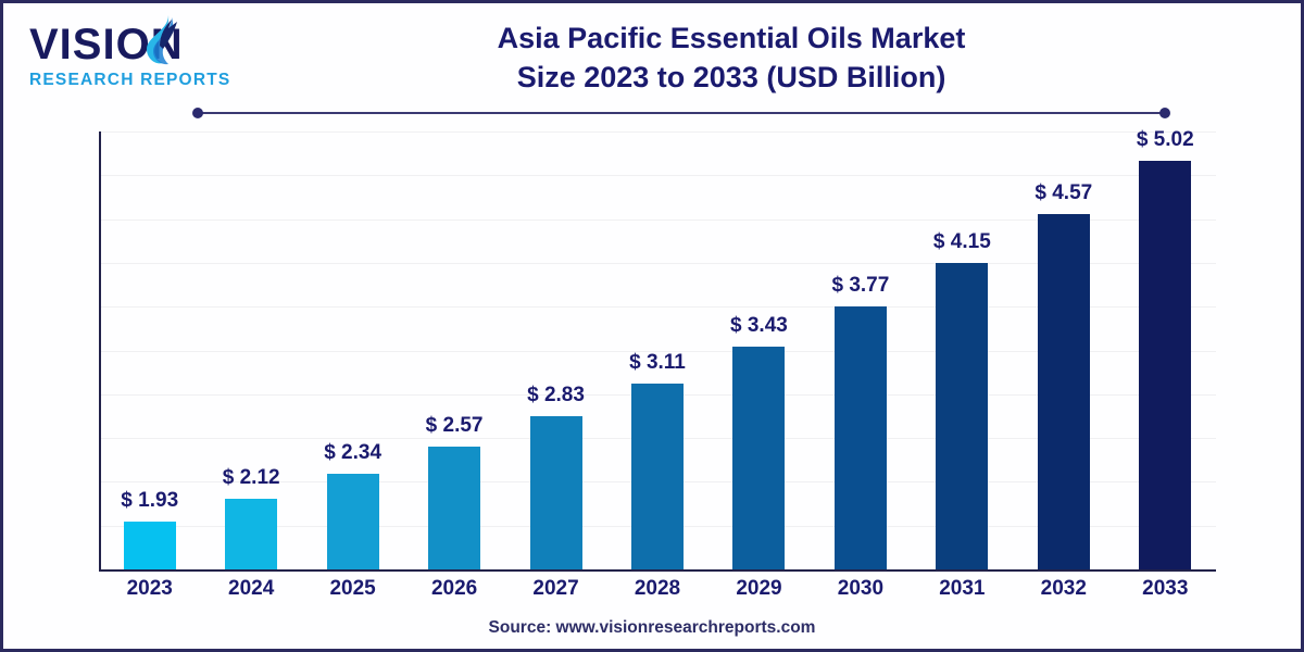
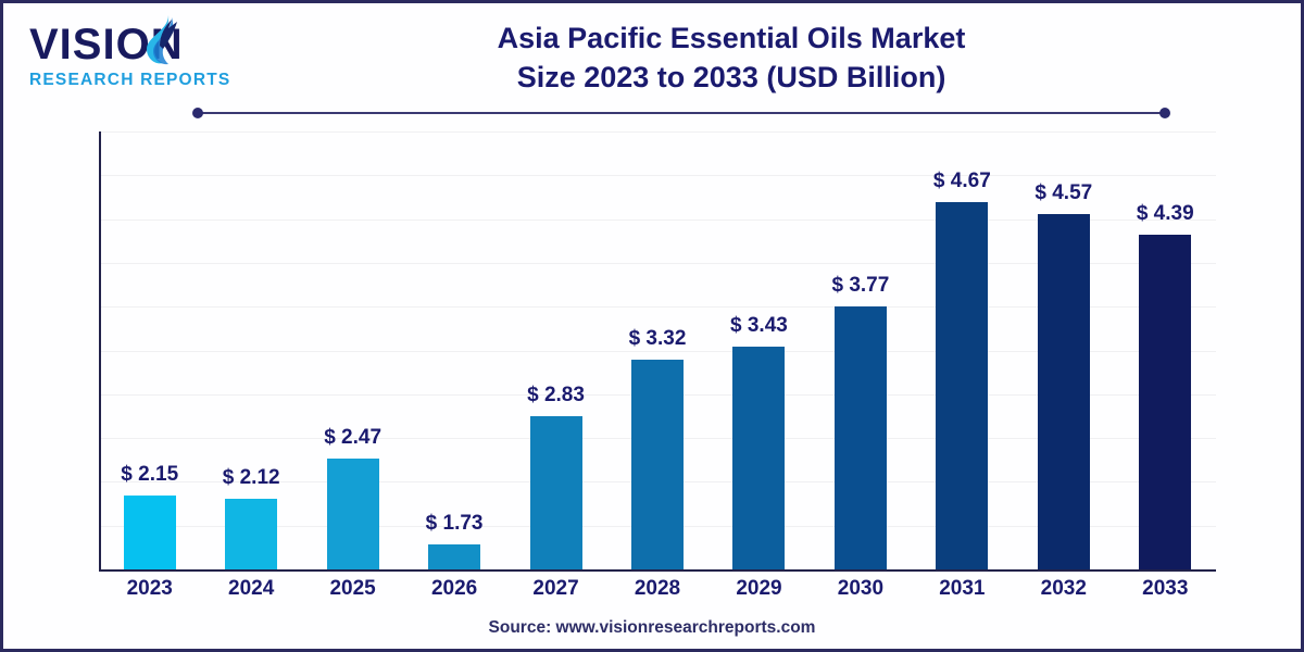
2023: 1.93 -> 2.15
2025: 2.34 -> 2.47
2026: 2.57 -> 1.73
2028: 3.11 -> 3.32
2031: 4.15 -> 4.67
2033: 5.02 -> 4.39
